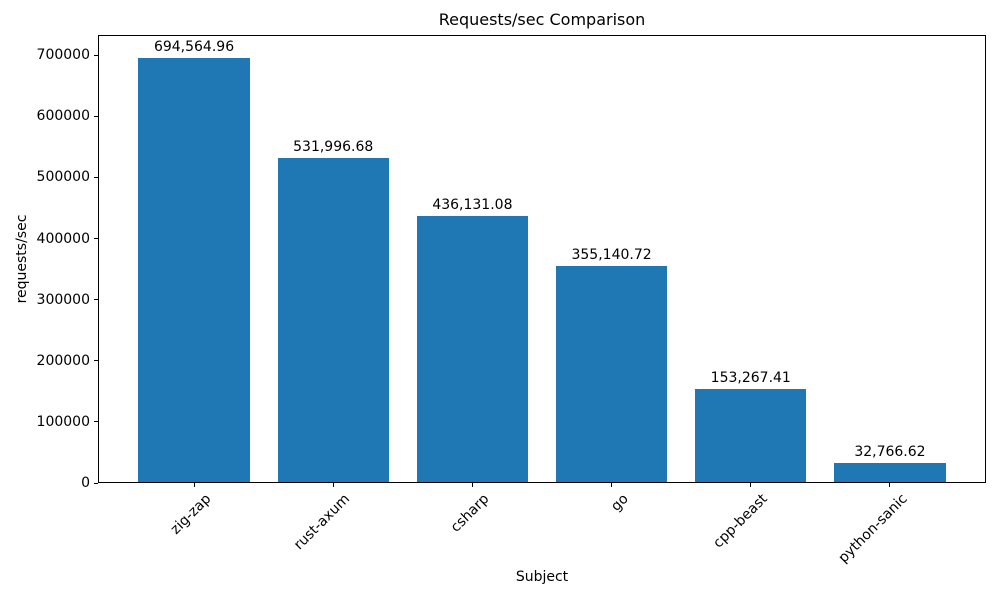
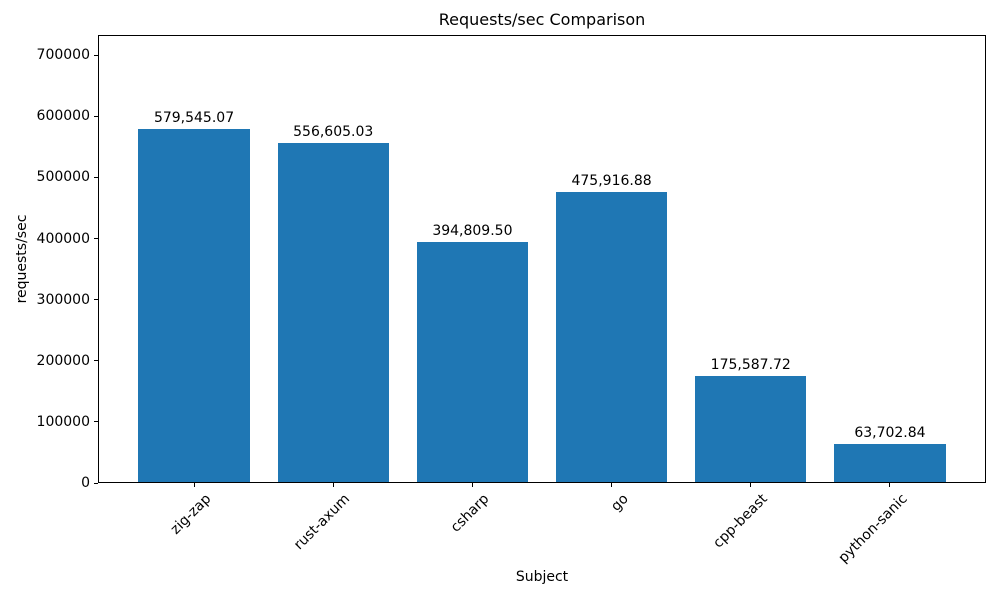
zig-zap: 694,564.96 -> 579,545.07
rust-axum: 531,996.68 -> 556,605.03
csharp: 436,131.08 -> 394,809.50
go: 355,140.72 -> 475,916.88
cpp-beast: 153,267.41 -> 175,587.72
python-sanic: 32,766.62 -> 63,702.84
